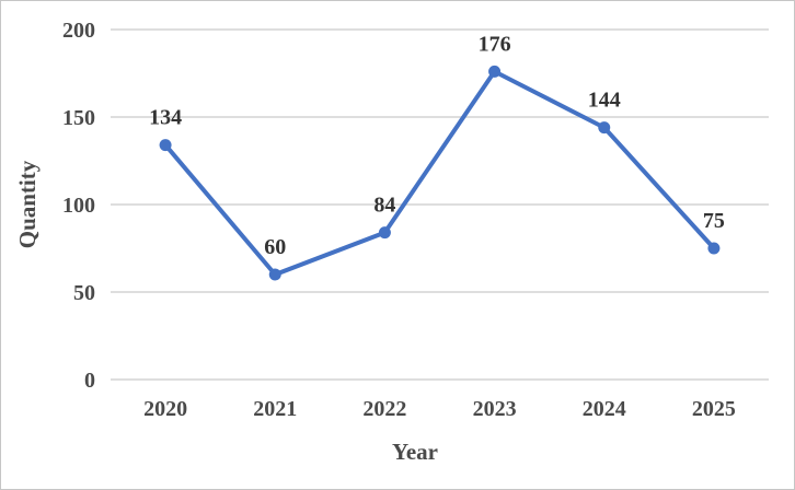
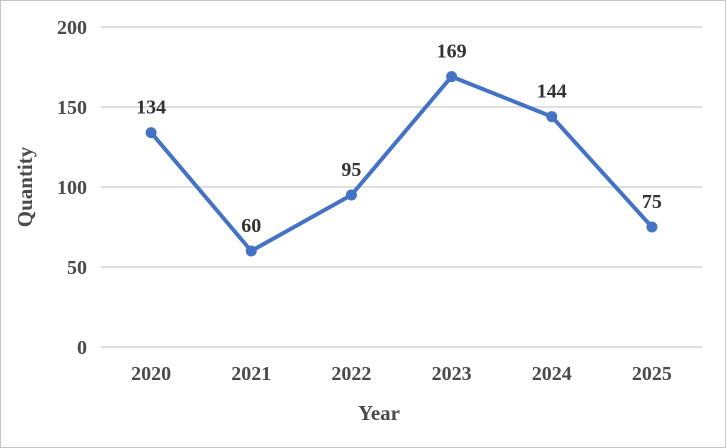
2022: 84 -> 95
2023: 176 -> 169
